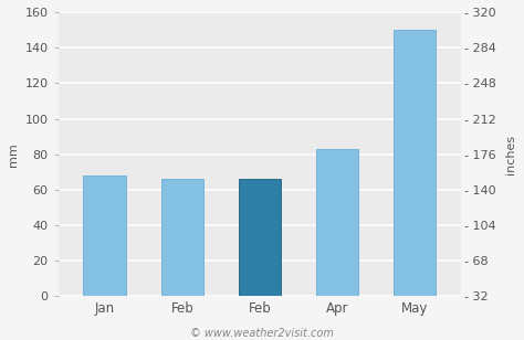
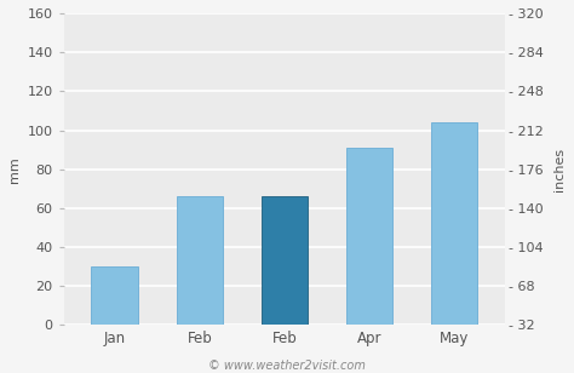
Jan: 68 -> 30
Apr: 83 -> 91
May: 150 -> 104
